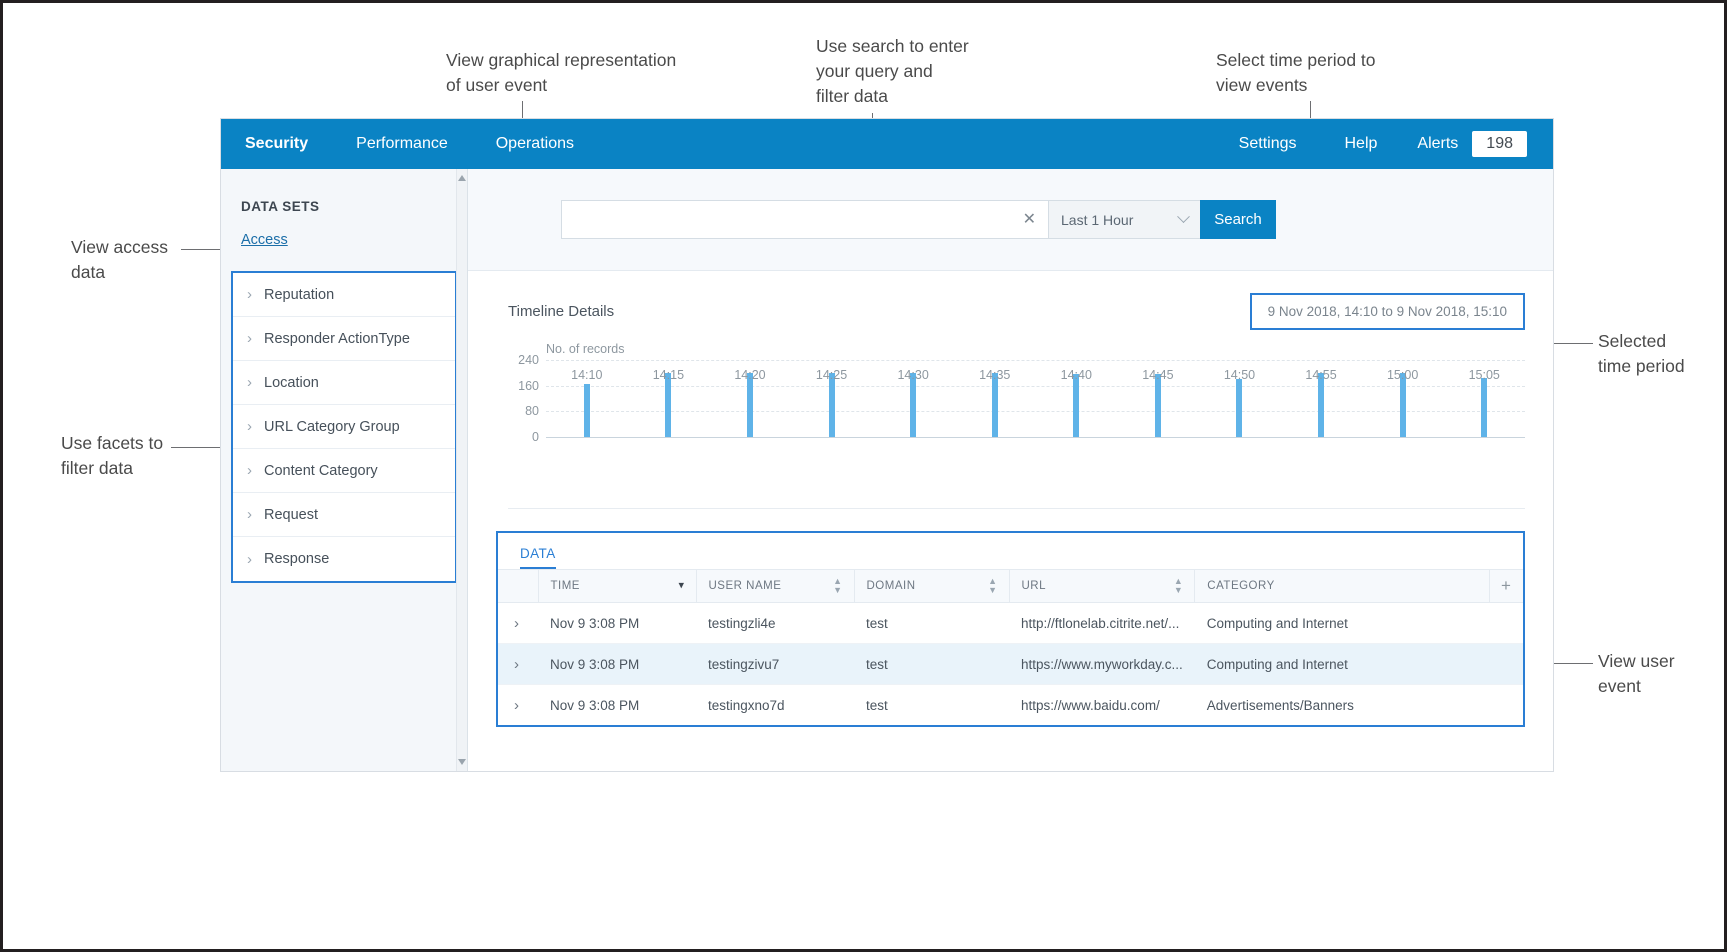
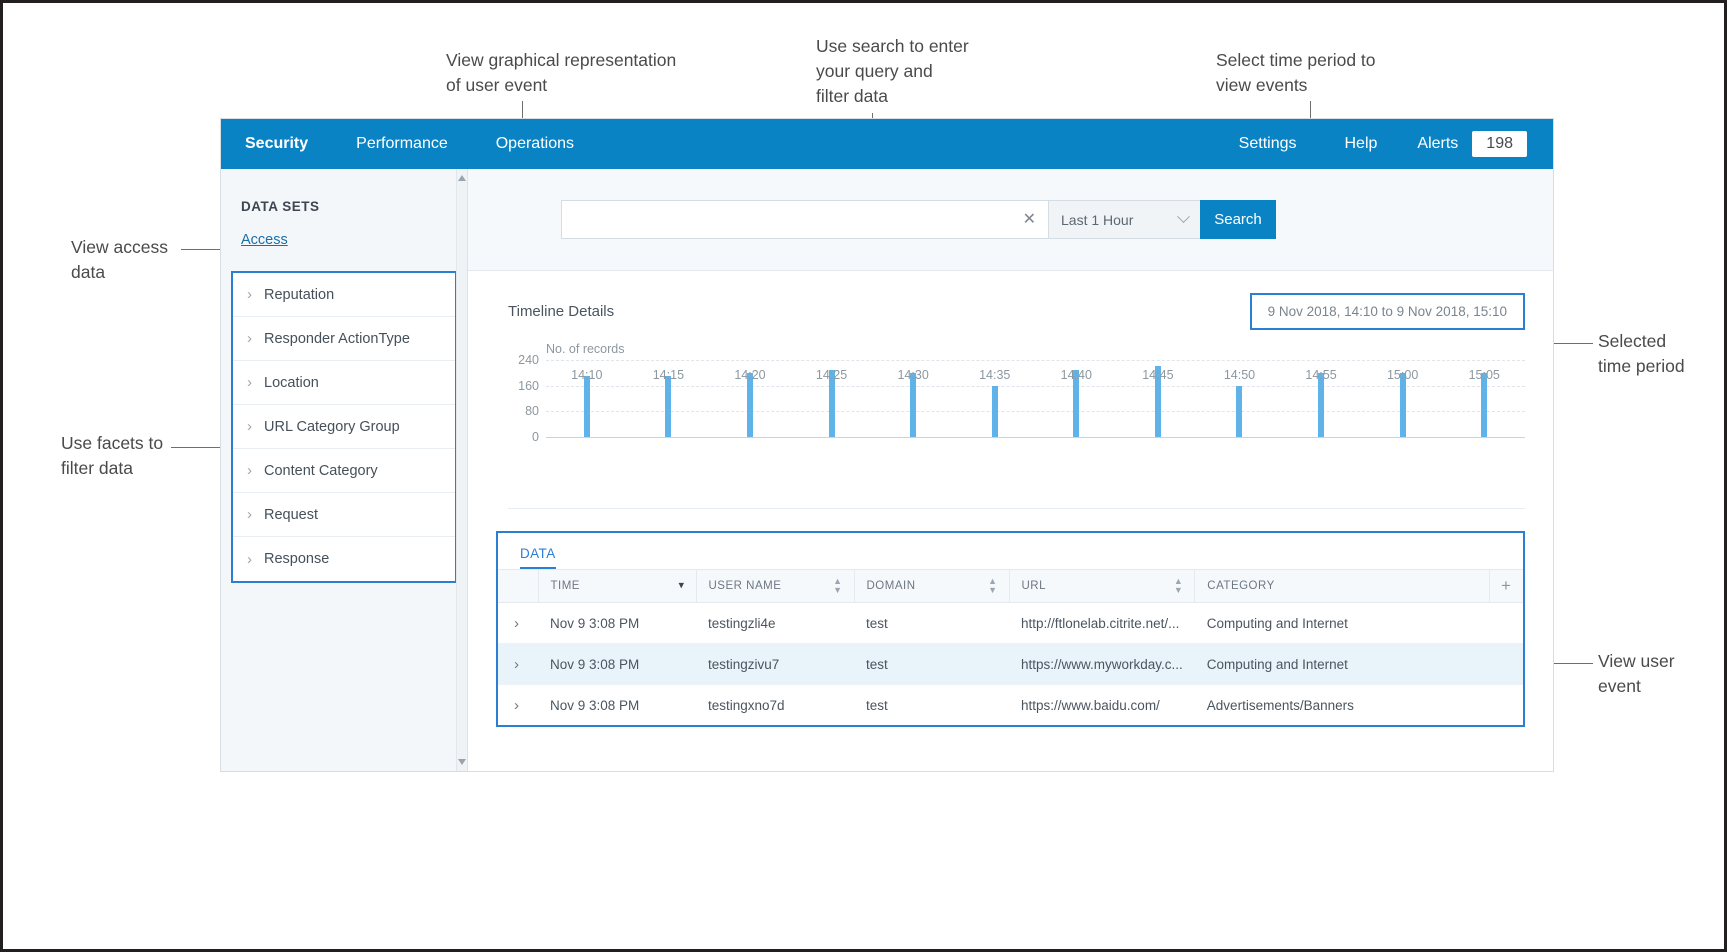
14:10: 160 -> 190
14:15: 200 -> 190
14:25: 200 -> 210
14:35: 200 -> 160
14:40: 200 -> 210
14:45: 200 -> 220
14:50: 180 -> 160
15:05: 180 -> 200
